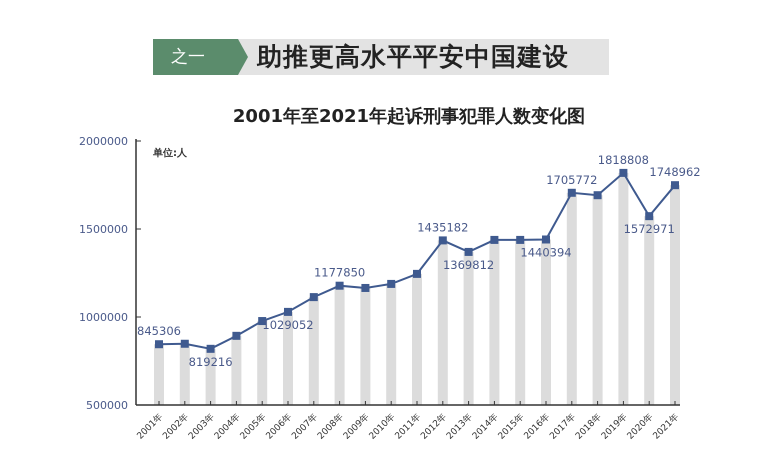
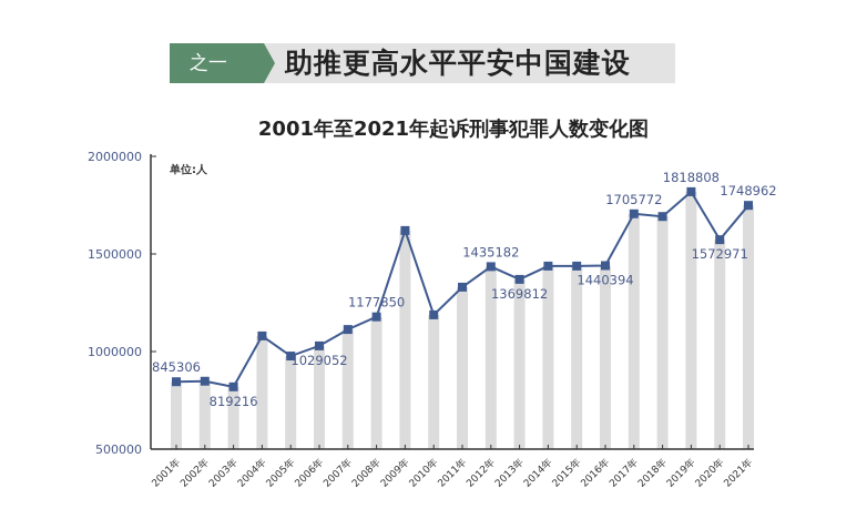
2004年: 890000 -> 1080000
2009年: 1160000 -> 1620000
2011年: 1240000 -> 1330000
